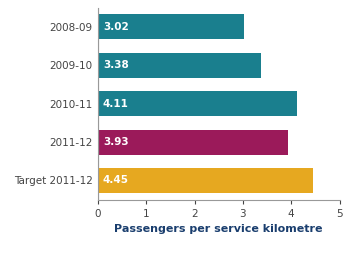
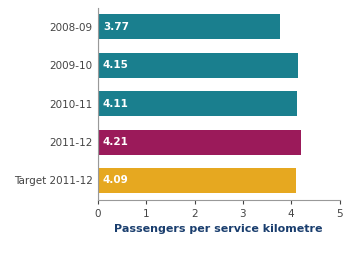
2008-09: 3.02 -> 3.77
2009-10: 3.38 -> 4.15
2011-12: 3.93 -> 4.21
Target 2011-12: 4.45 -> 4.09
